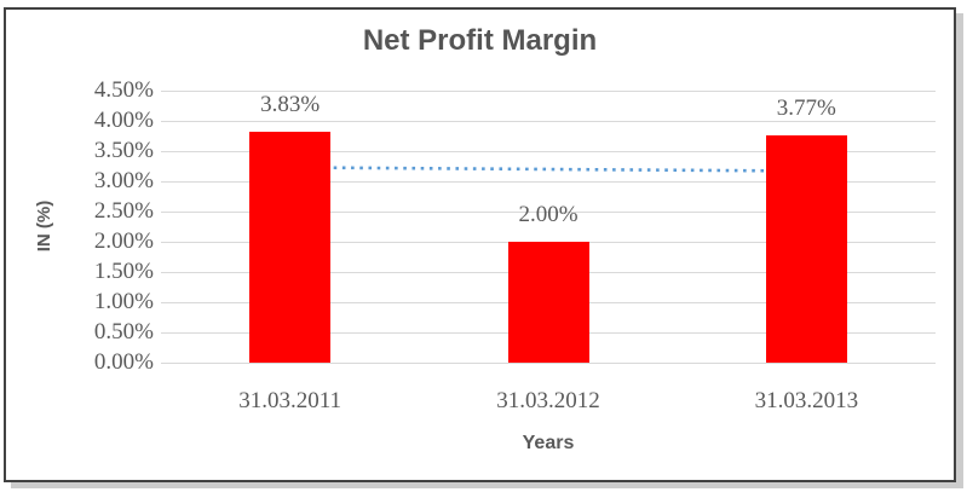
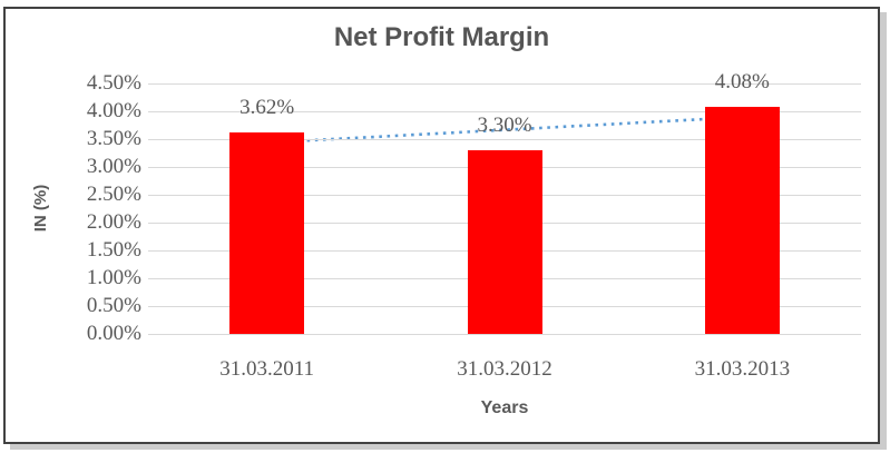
31.03.2011: 3.83% -> 3.62%
31.03.2012: 2.00% -> 3.30%
31.03.2013: 3.77% -> 4.08%
